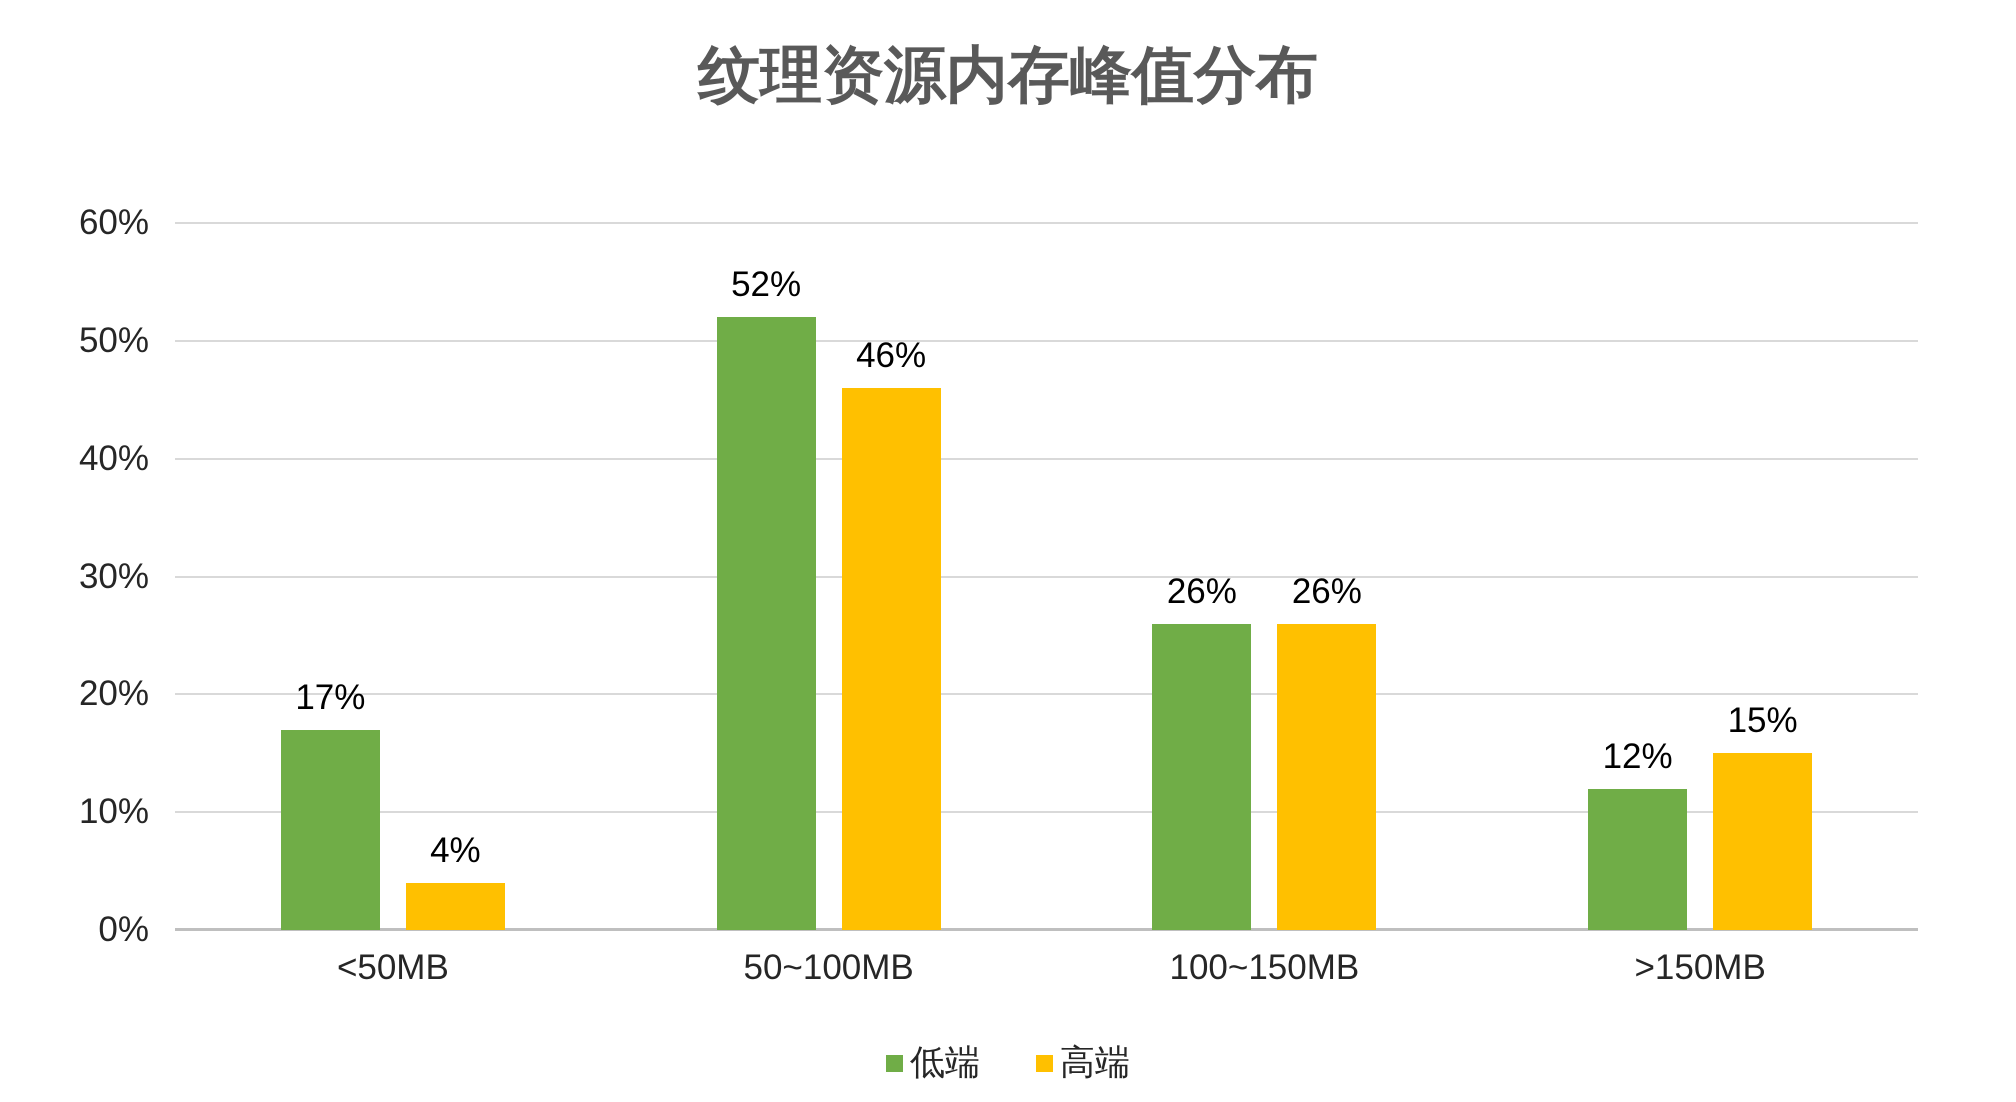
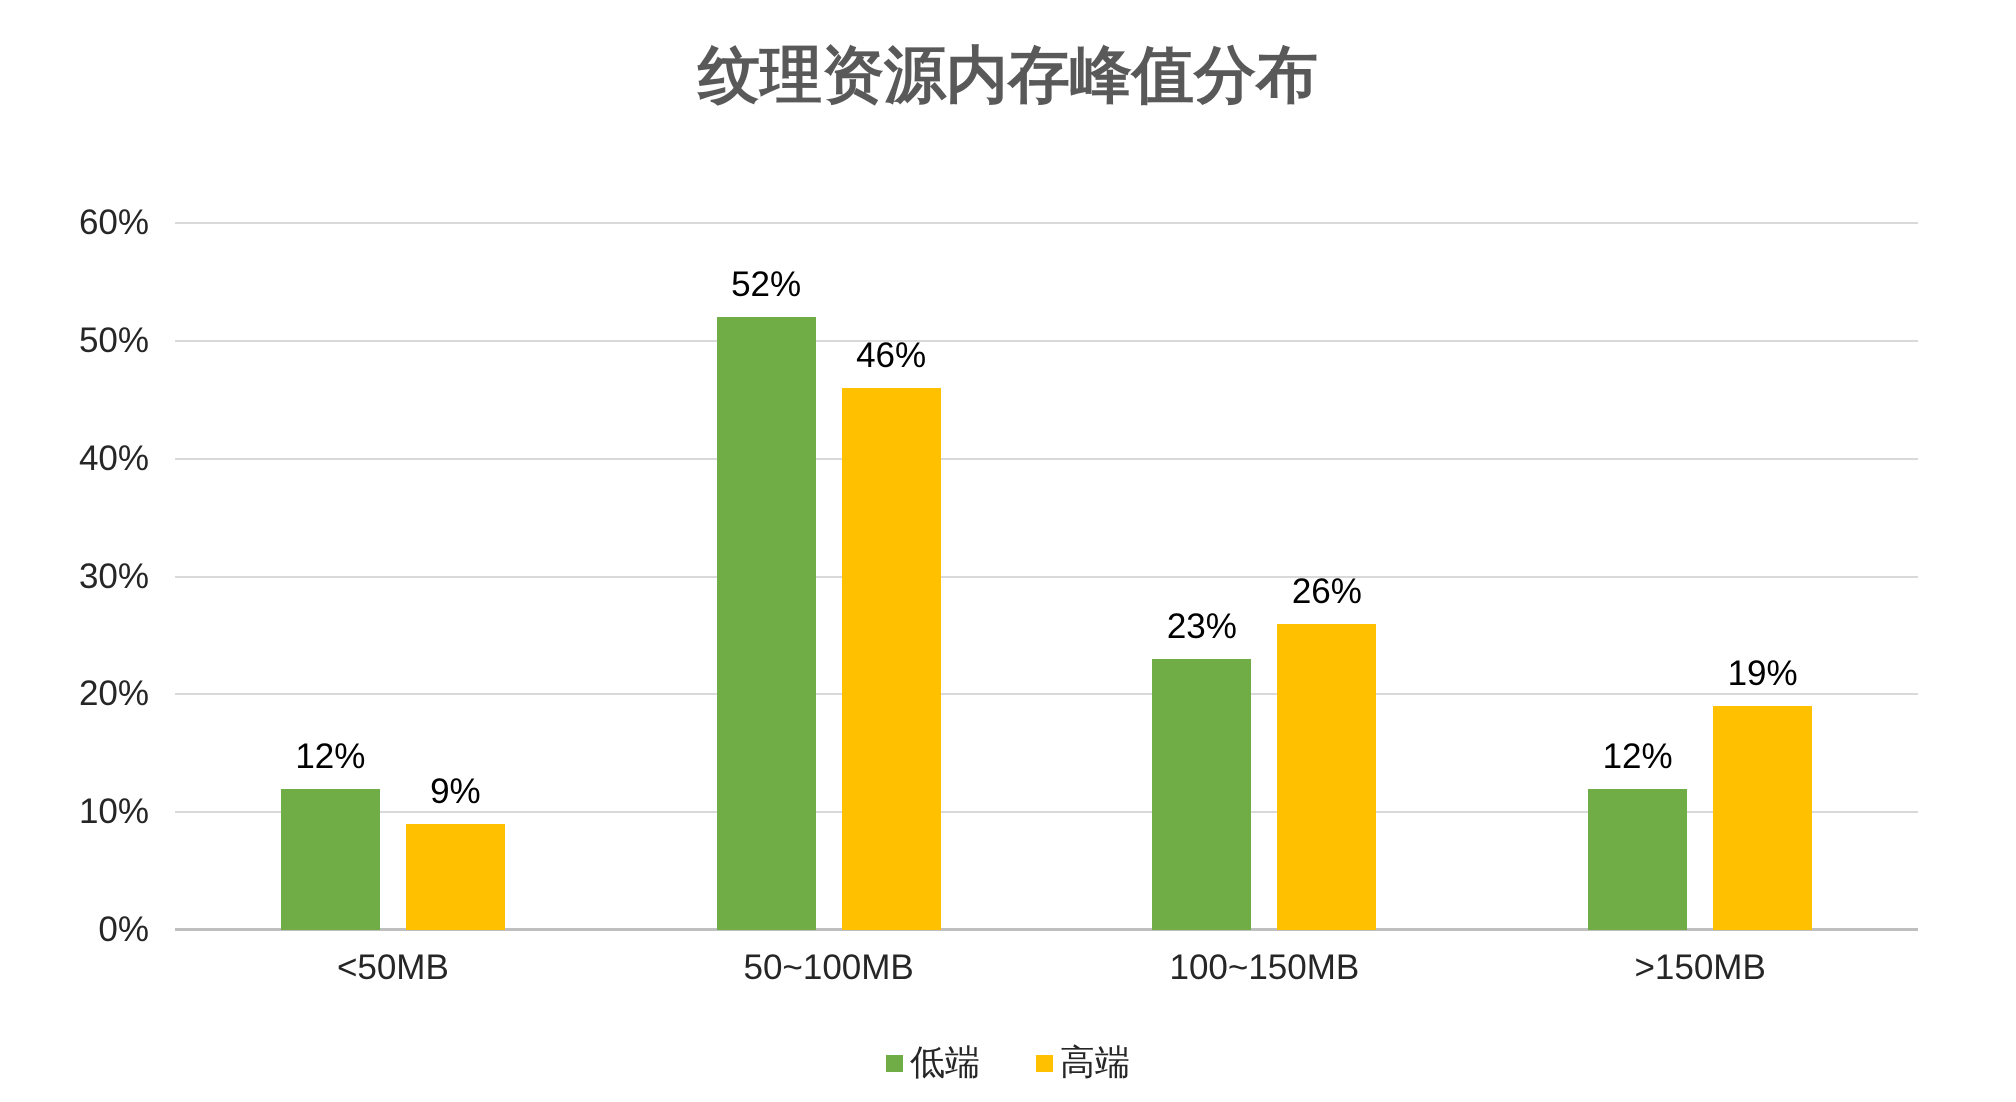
低端/<50MB: 17% -> 12%
高端/<50MB: 4% -> 9%
低端/100~150MB: 26% -> 23%
高端/>150MB: 15% -> 19%
